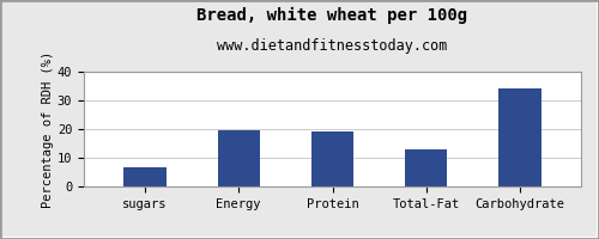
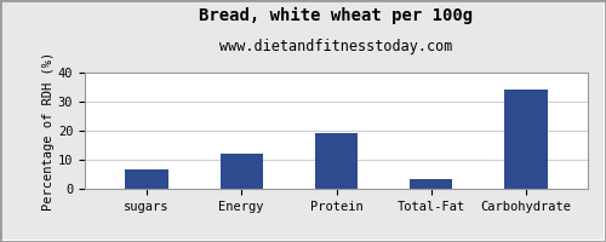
Energy: 19.5 -> 12.2
Total-Fat: 13.0 -> 3.4
